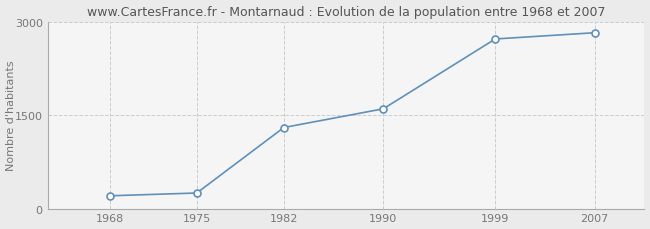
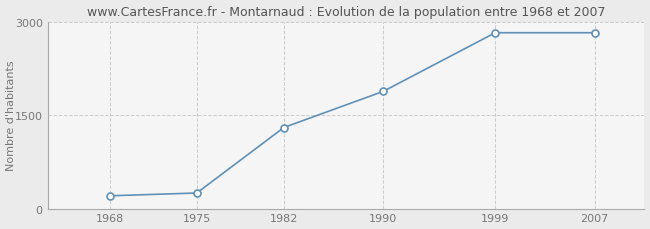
1990: 1600 -> 1880
1999: 2720 -> 2820
